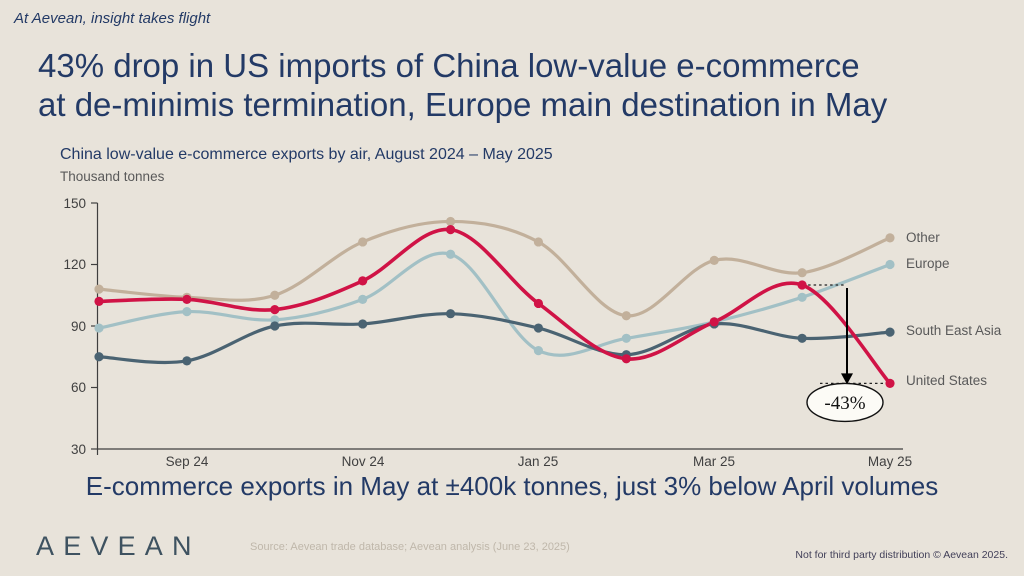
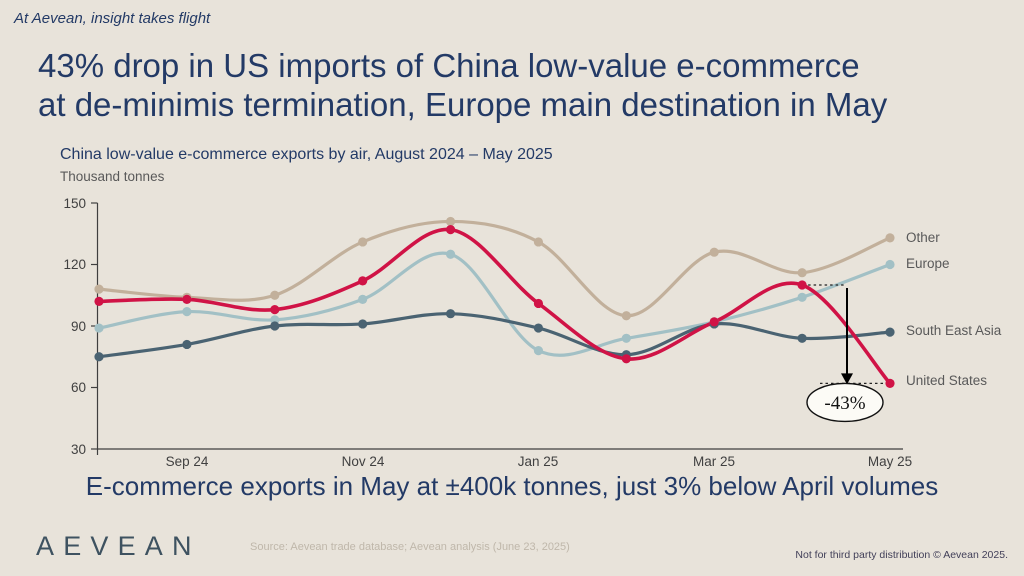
South East Asia/Sep 24: 73 -> 81
Other/Mar 25: 122 -> 126
